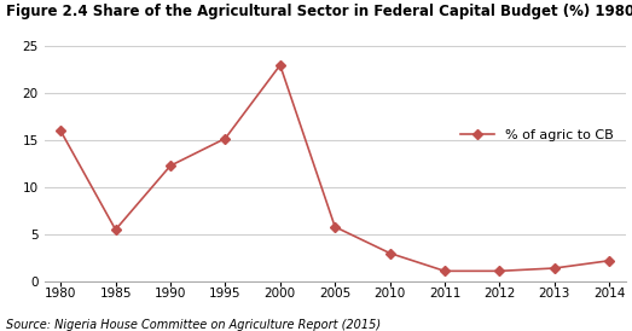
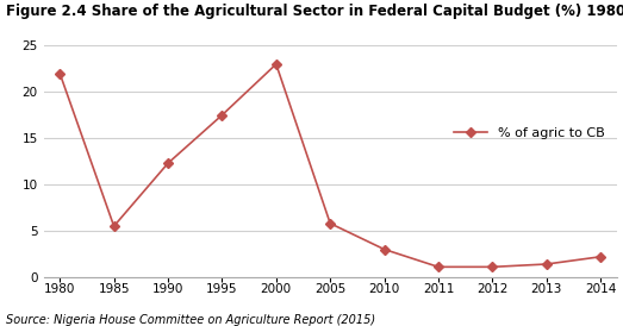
1980: 16.0 -> 22.0
1995: 15.2 -> 17.5
